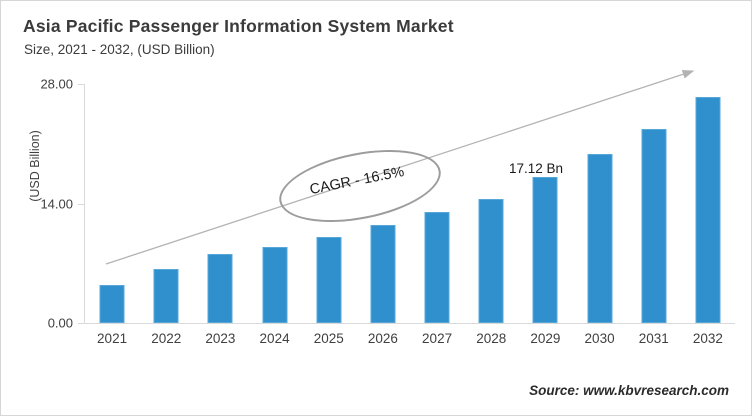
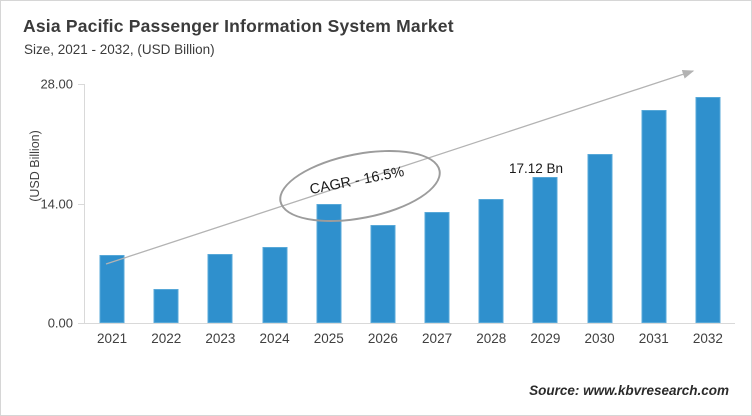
2021: 4 -> 8
2022: 6 -> 4
2025: 10 -> 14
2031: 23 -> 25
